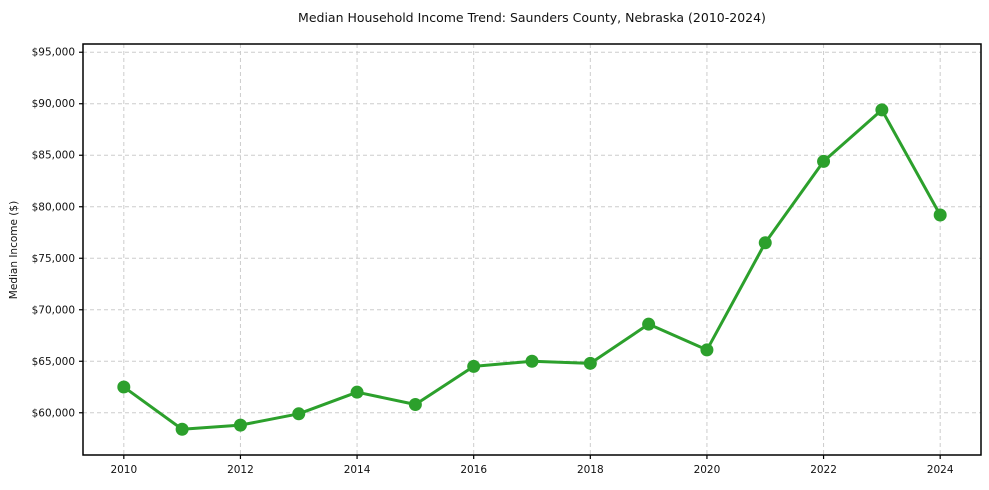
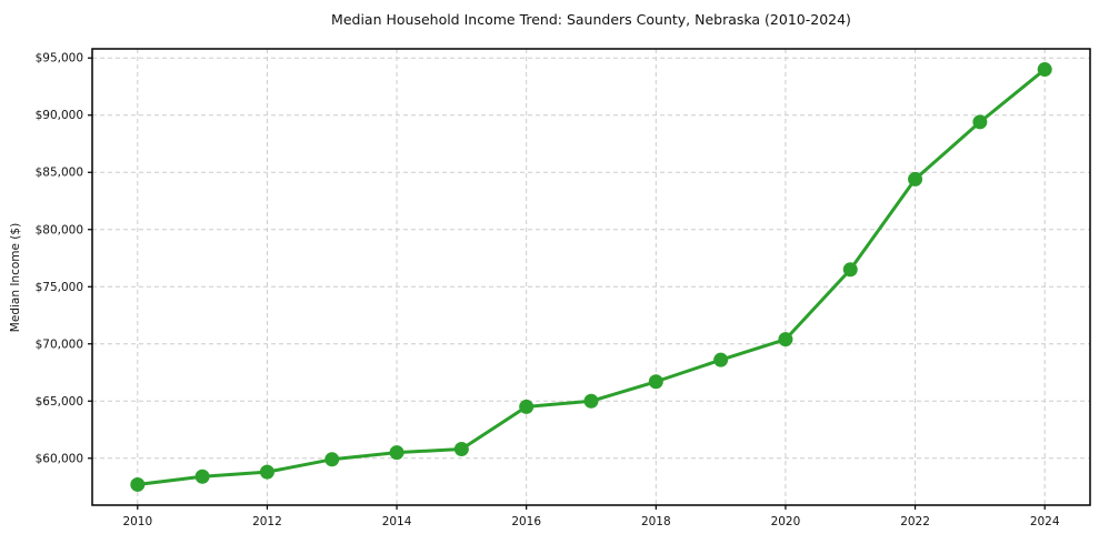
2010: $62500 -> $57700
2014: $62000 -> $60500
2018: $64800 -> $66700
2020: $66100 -> $70400
2024: $79200 -> $94000
